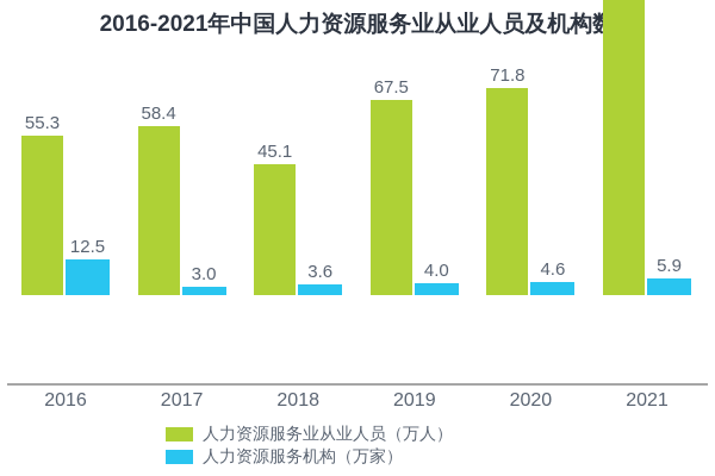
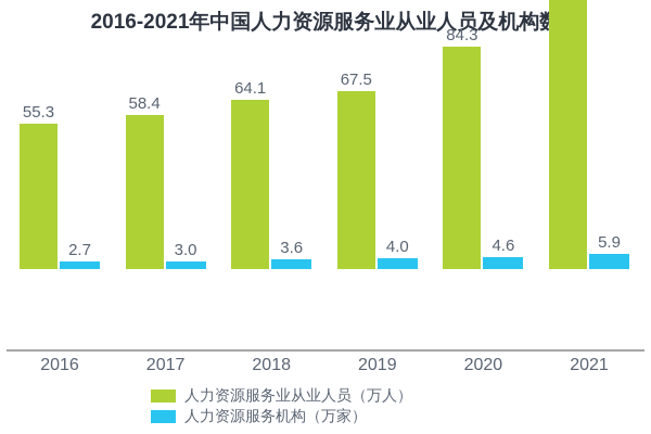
人力资源服务机构（万家）/2016: 12.5 -> 2.7
人力资源服务业从业人员（万人）/2018: 45.1 -> 64.1
人力资源服务业从业人员（万人）/2020: 71.8 -> 84.3
